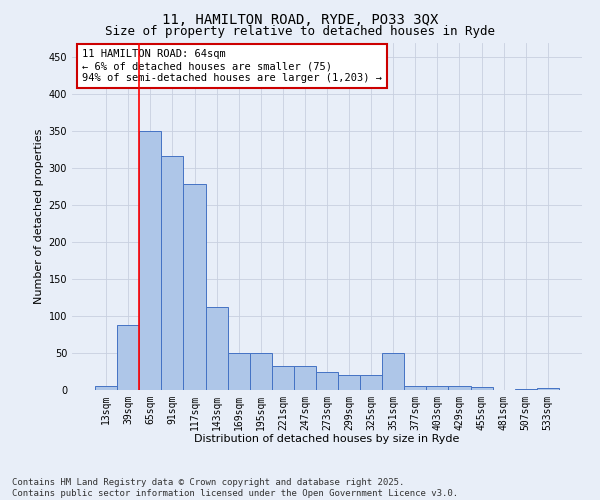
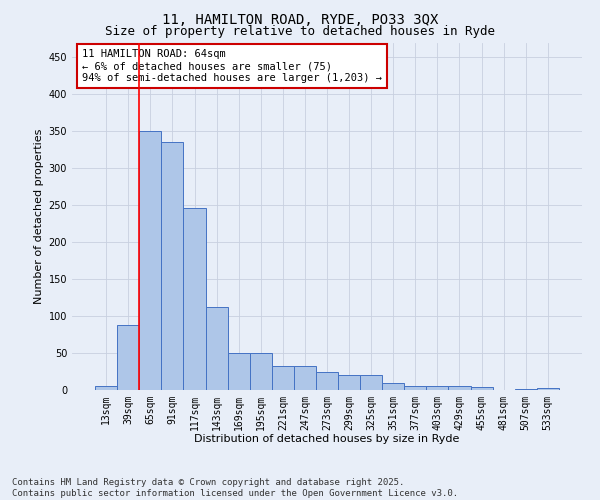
91sqm: 316 -> 335
117sqm: 278 -> 246
351sqm: 50 -> 10
